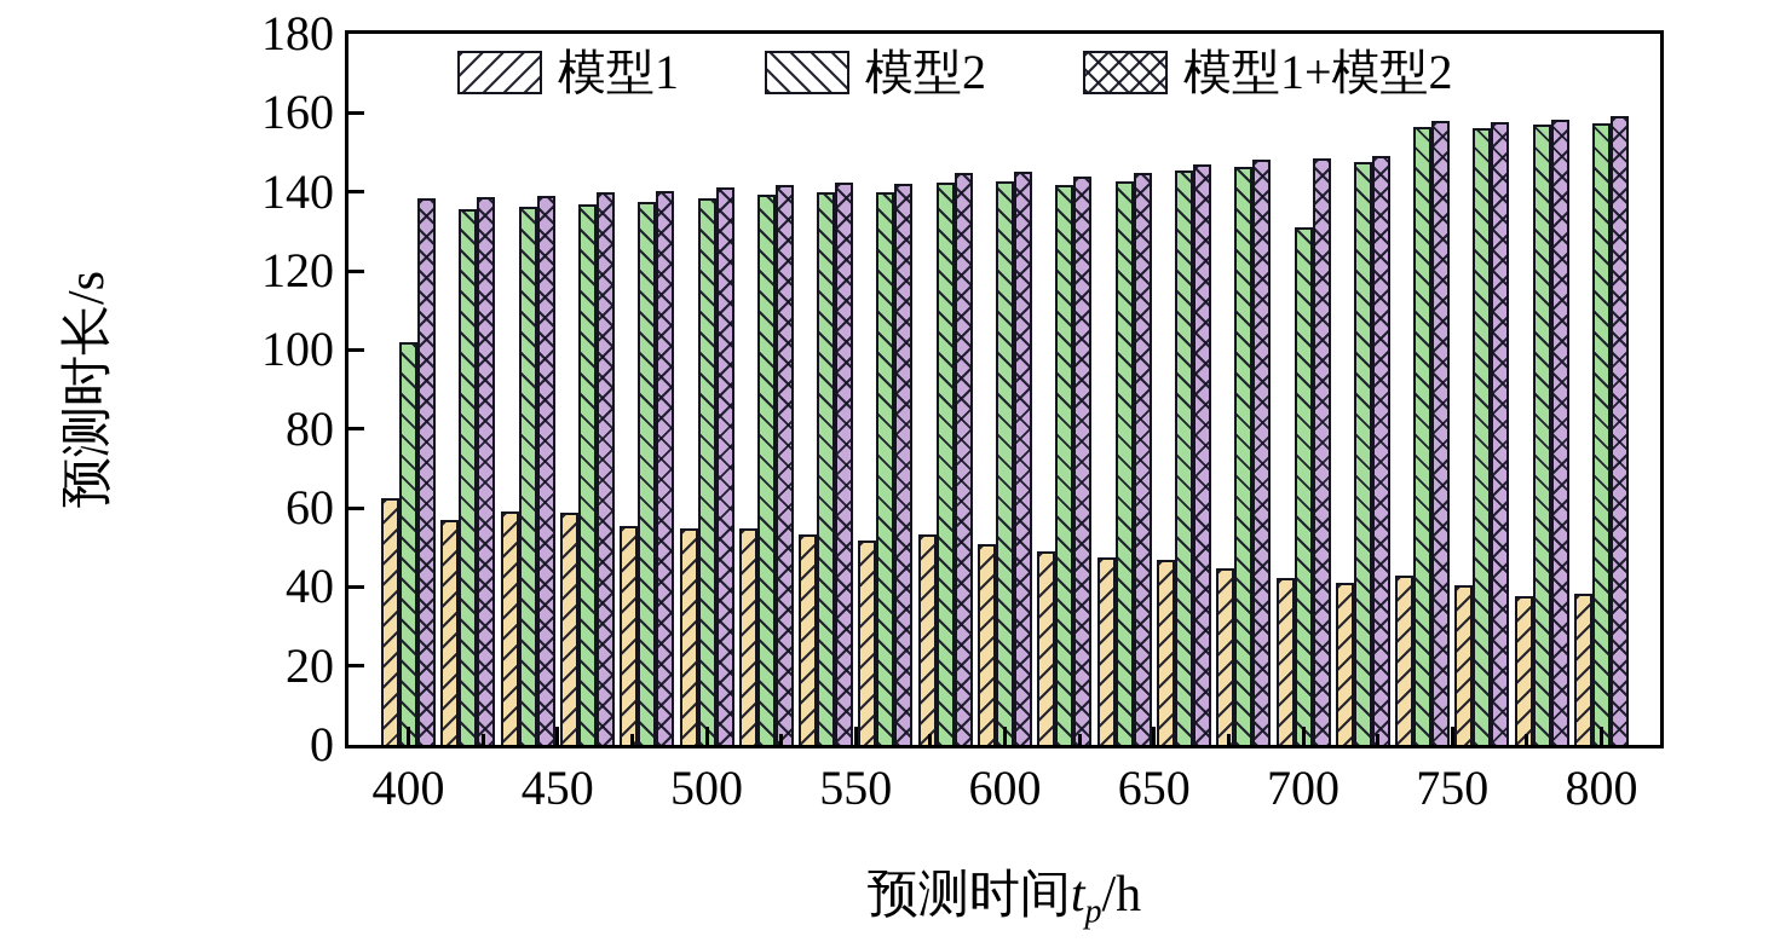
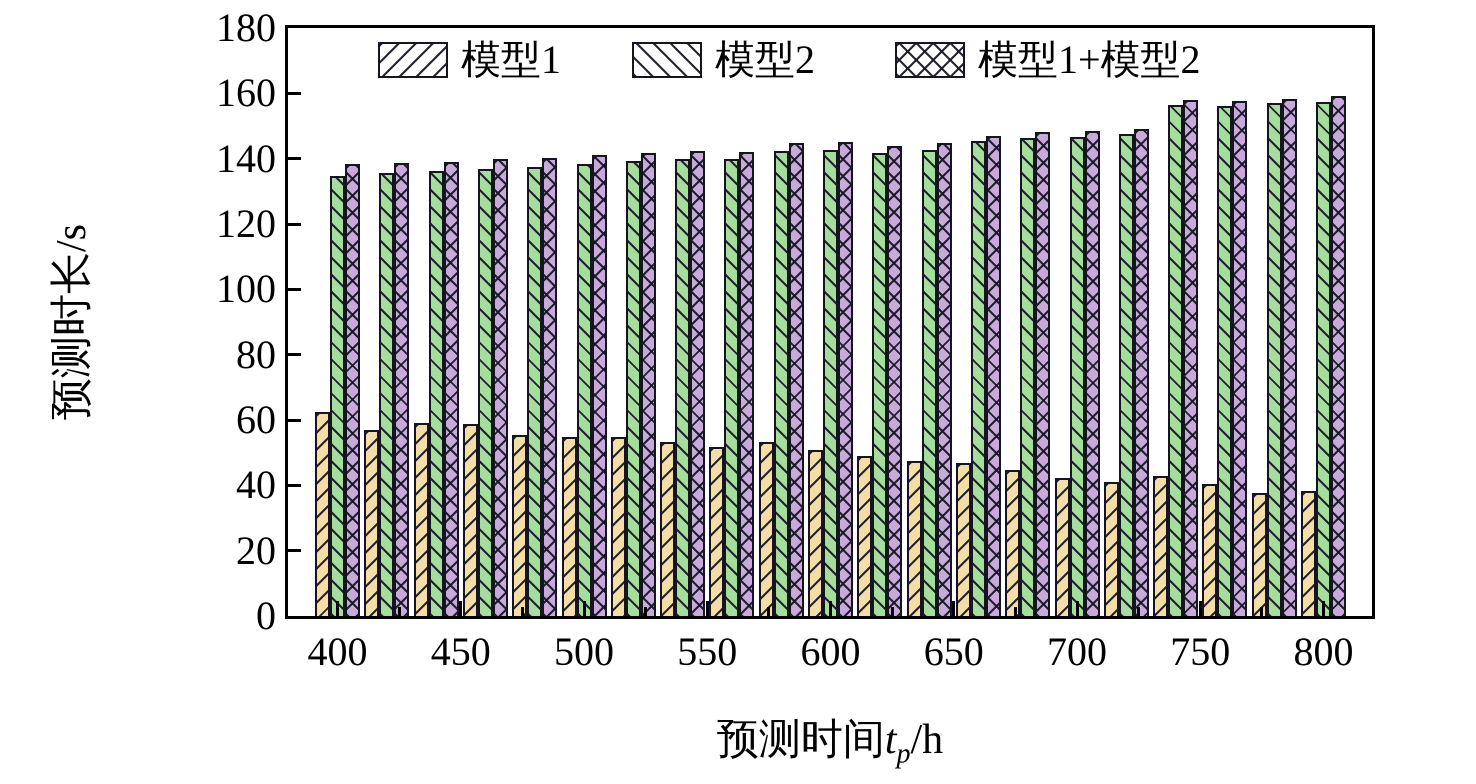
模型2/400: 102 -> 135
模型2/700: 131 -> 147
